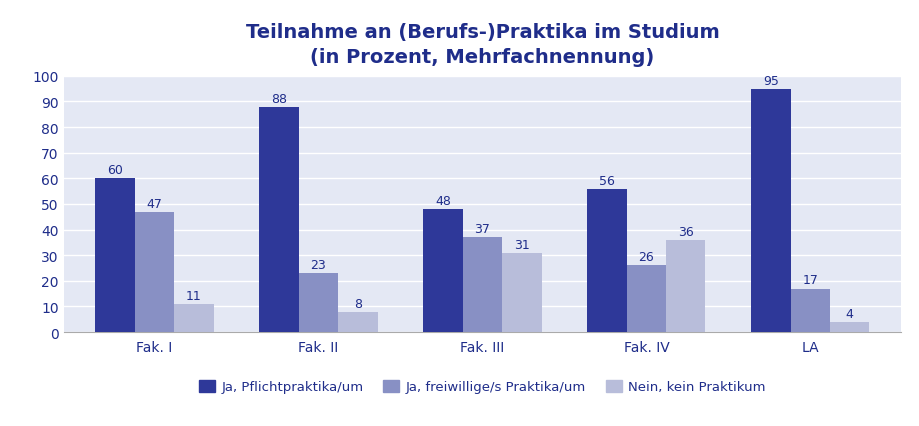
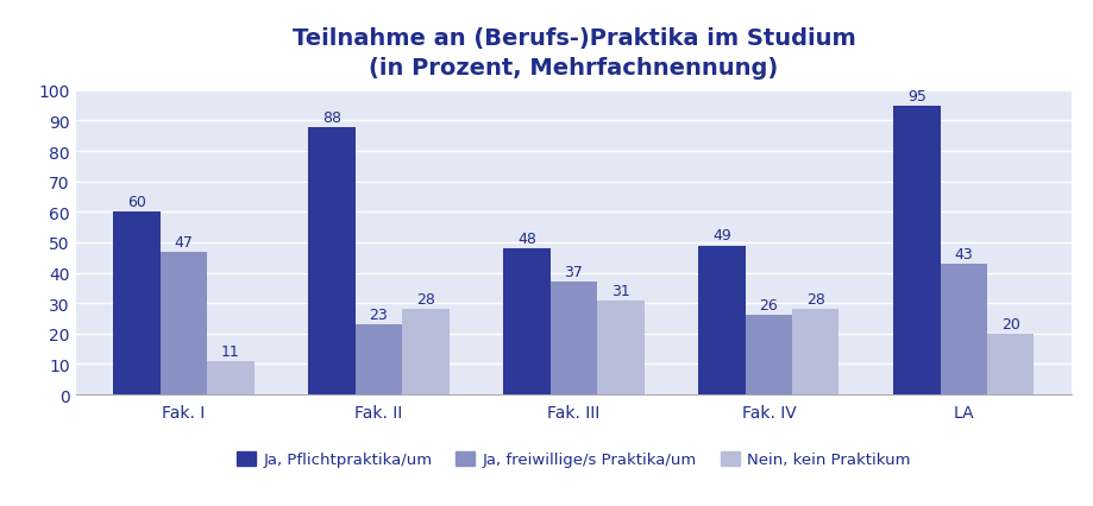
Nein, kein Praktikum/Fak. II: 8 -> 28
Ja, Pflichtpraktika/um/Fak. IV: 56 -> 49
Nein, kein Praktikum/Fak. IV: 36 -> 28
Ja, freiwillige/s Praktika/um/LA: 17 -> 43
Nein, kein Praktikum/LA: 4 -> 20
